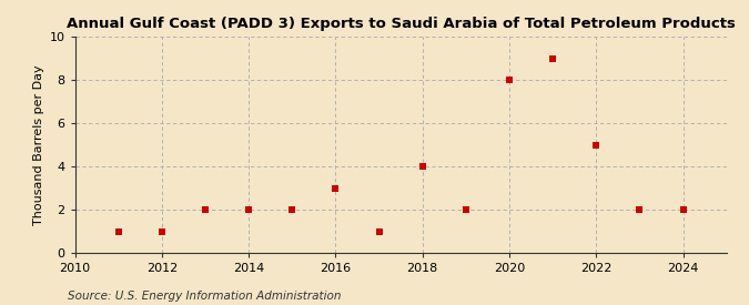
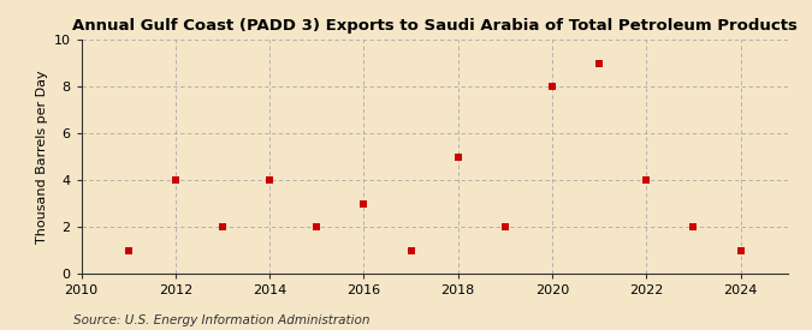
2012: 1 -> 4
2014: 2 -> 4
2018: 4 -> 5
2022: 5 -> 4
2024: 2 -> 1
